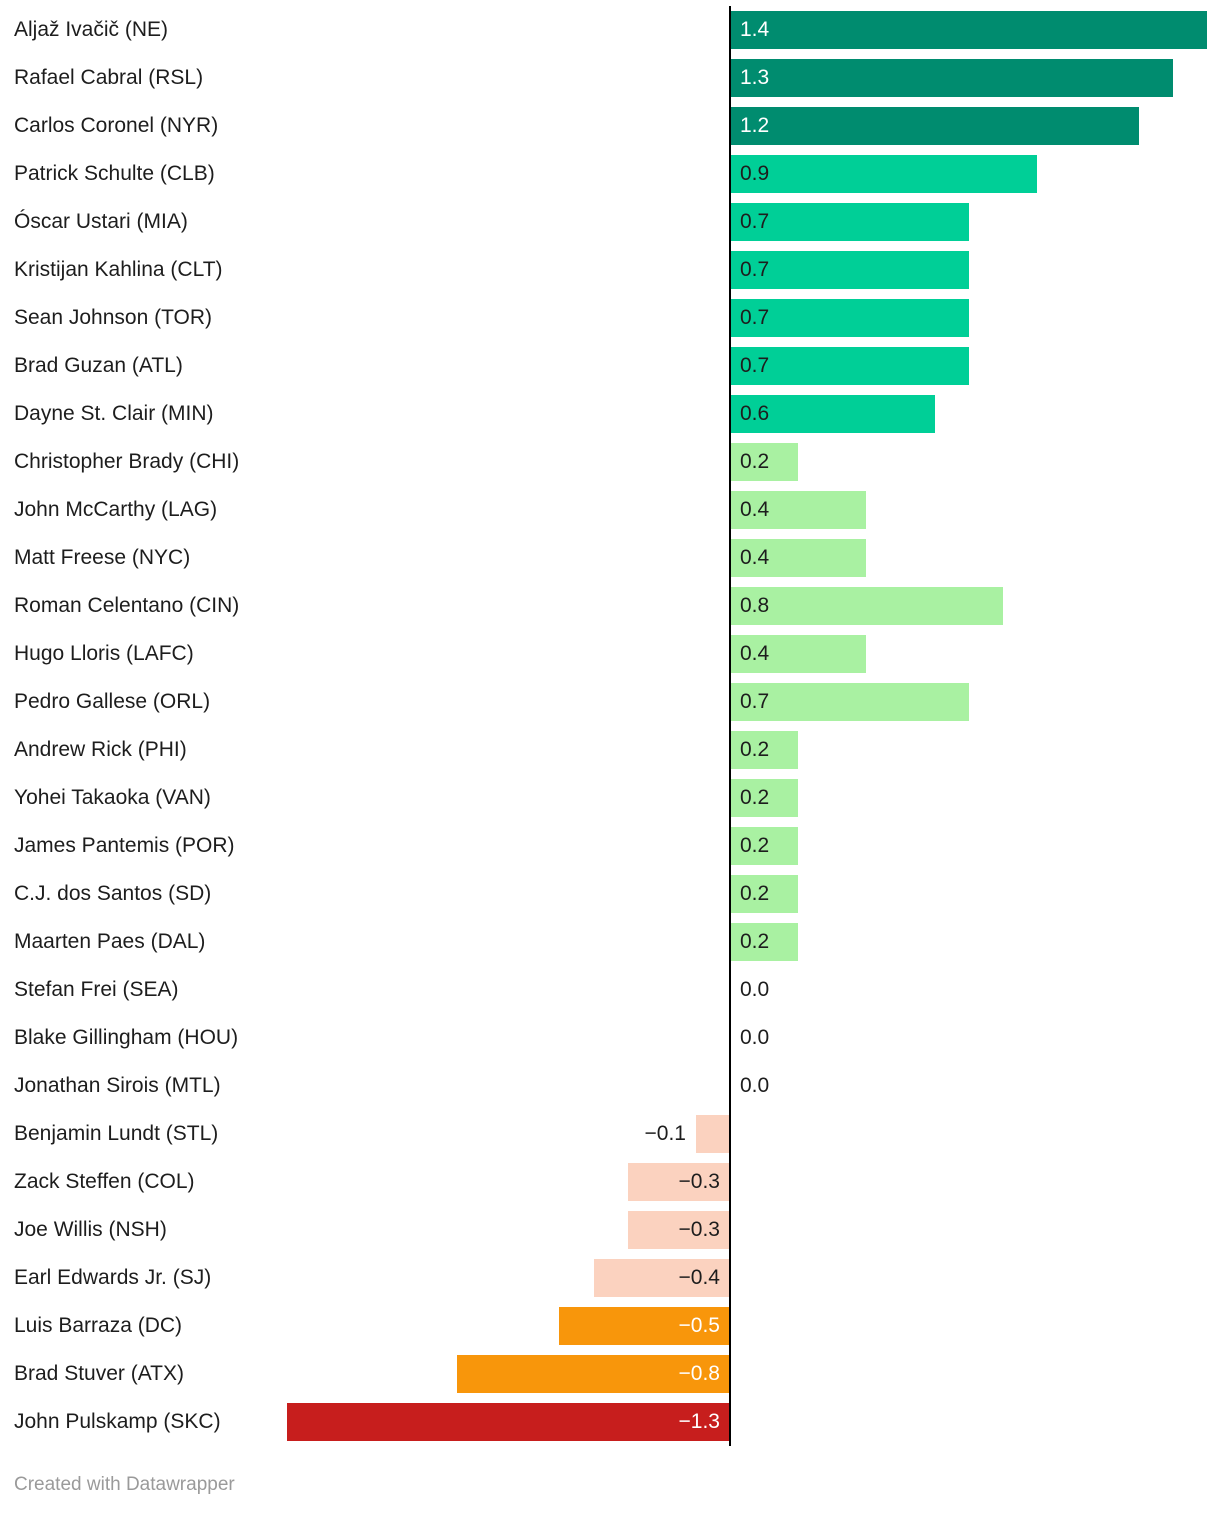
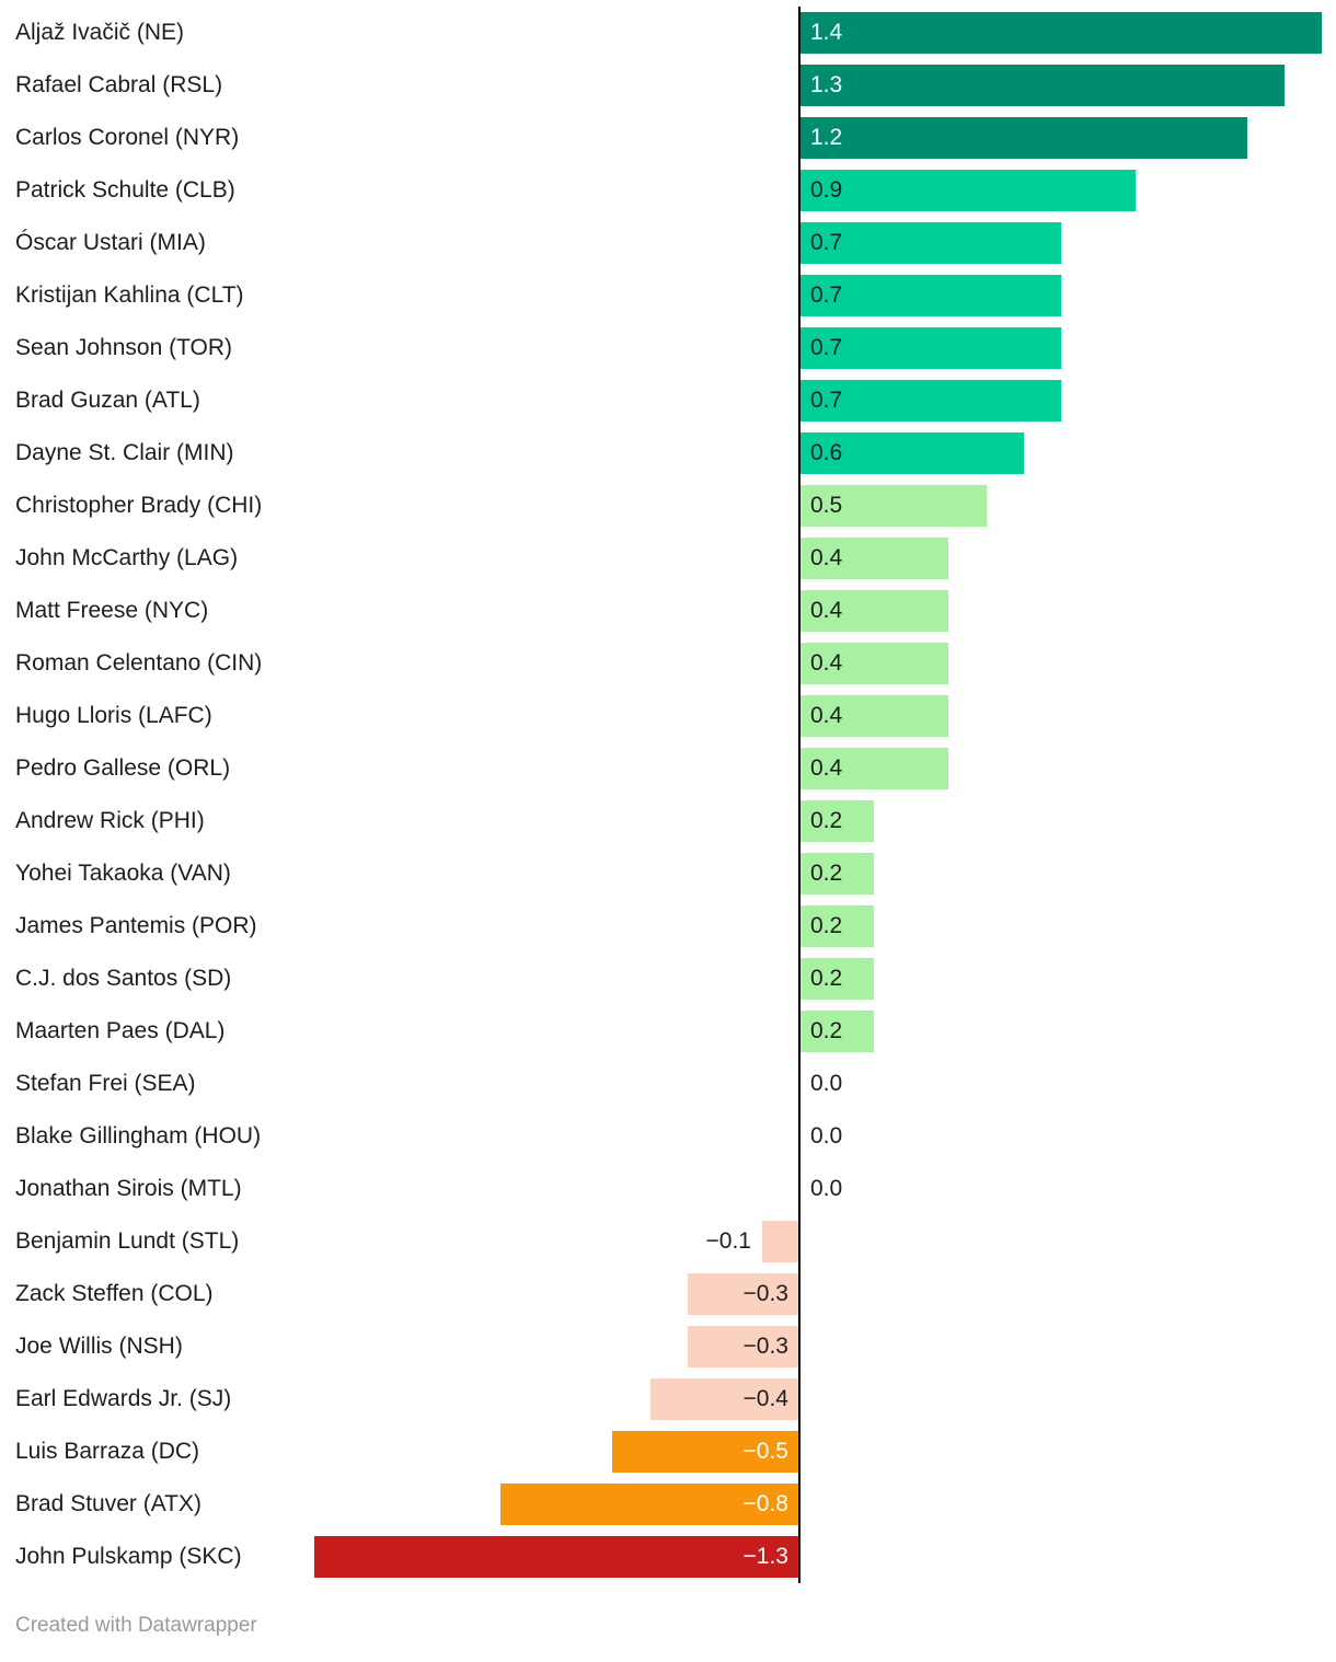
Christopher Brady (CHI): 0.2 -> 0.5
Roman Celentano (CIN): 0.8 -> 0.4
Pedro Gallese (ORL): 0.7 -> 0.4
